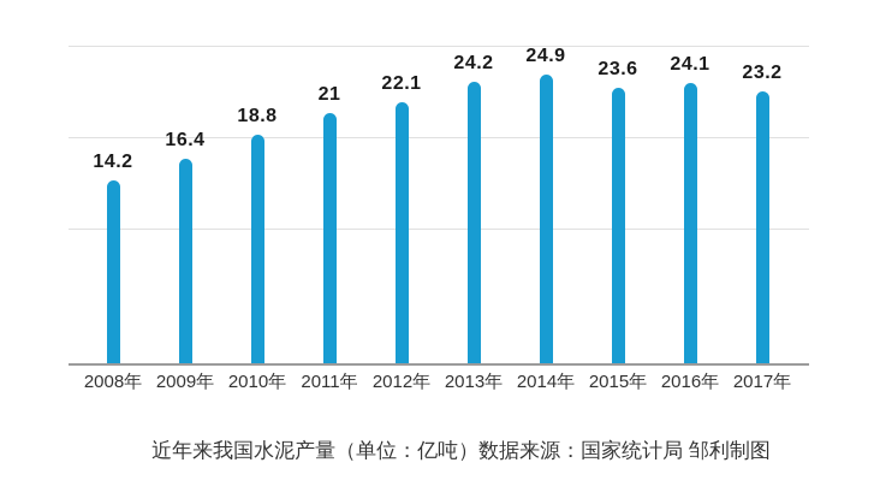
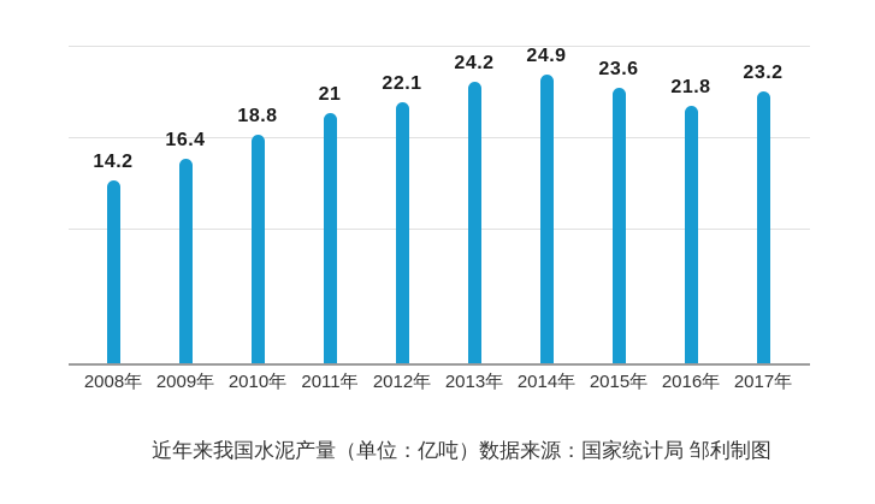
2016年: 24.1 -> 21.8
